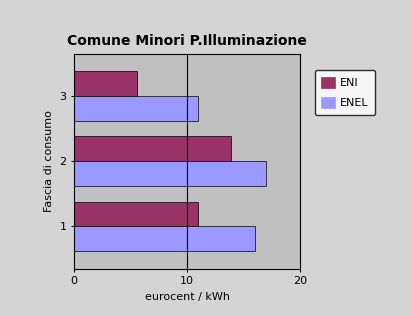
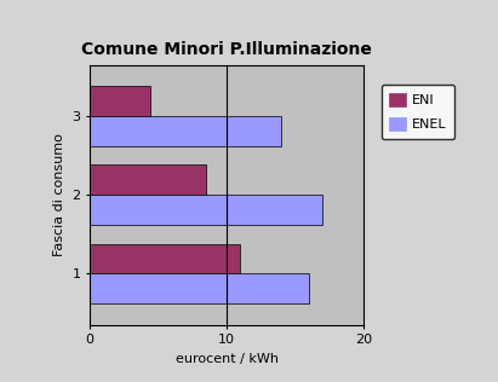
ENI/3: 5.6 -> 4.4
ENEL/3: 11 -> 14
ENI/2: 13.9 -> 8.5
